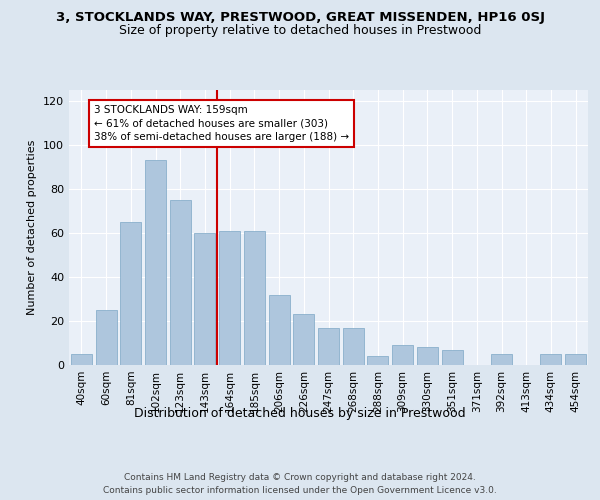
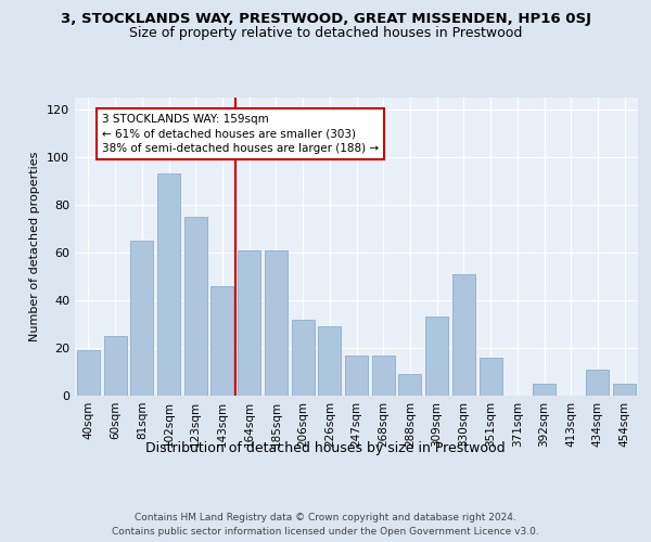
40sqm: 5 -> 19
143sqm: 60 -> 46
226sqm: 23 -> 29
288sqm: 4 -> 9
309sqm: 9 -> 33
330sqm: 8 -> 51
351sqm: 7 -> 16
434sqm: 5 -> 11
